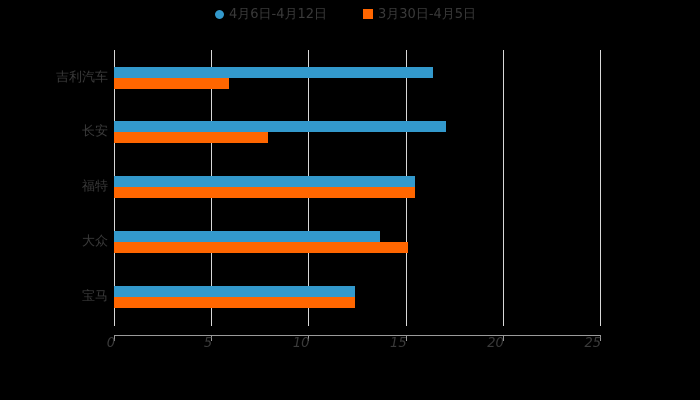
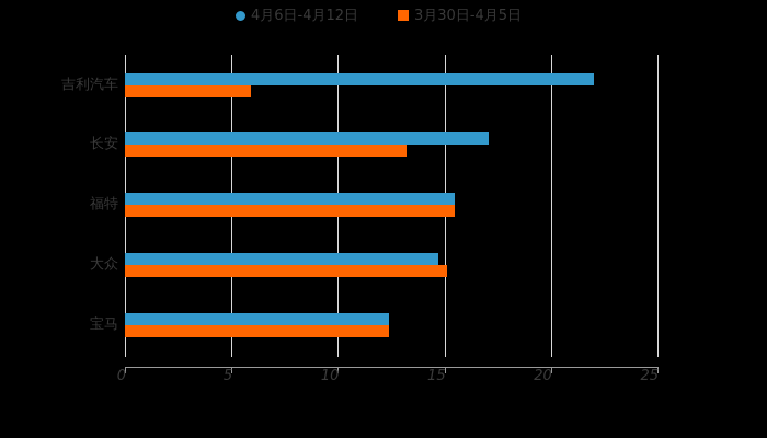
4月6日-4月12日/吉利汽车: 16.4 -> 22.0
3月30日-4月5日/长安: 7.9 -> 13.2
4月6日-4月12日/大众: 13.7 -> 14.7
